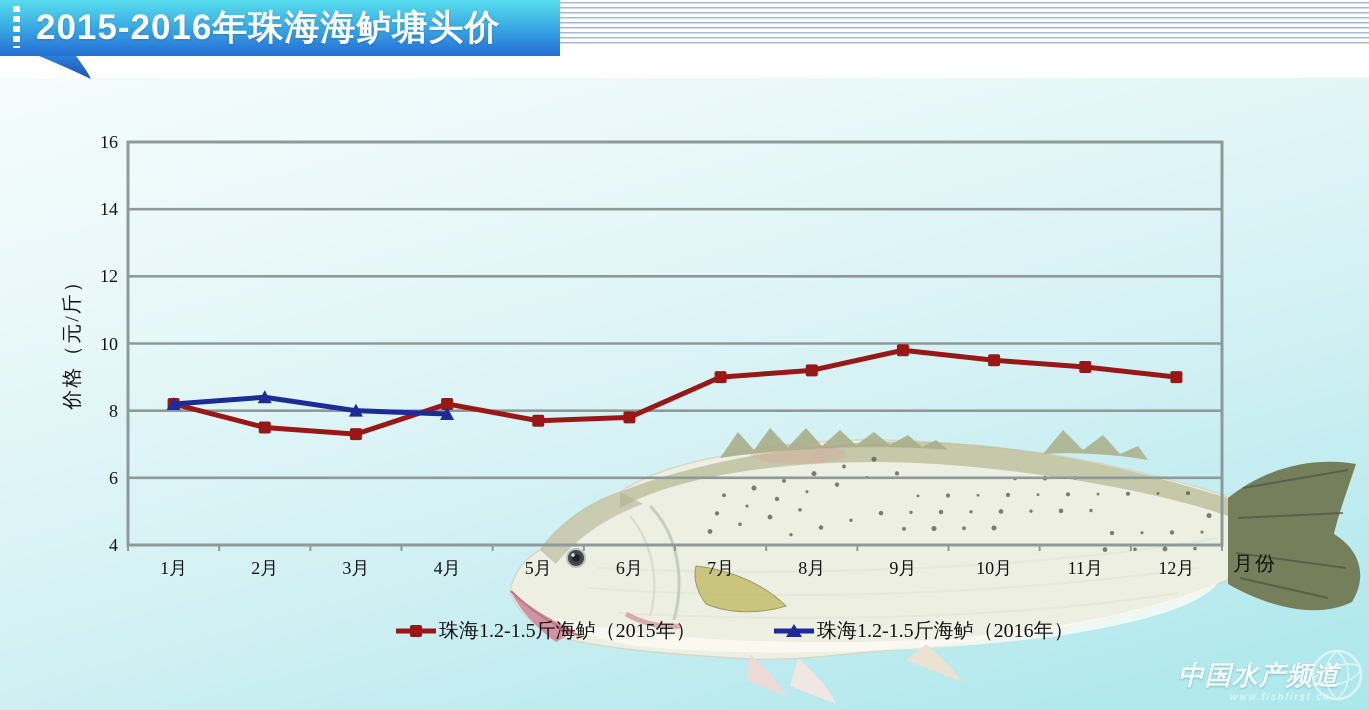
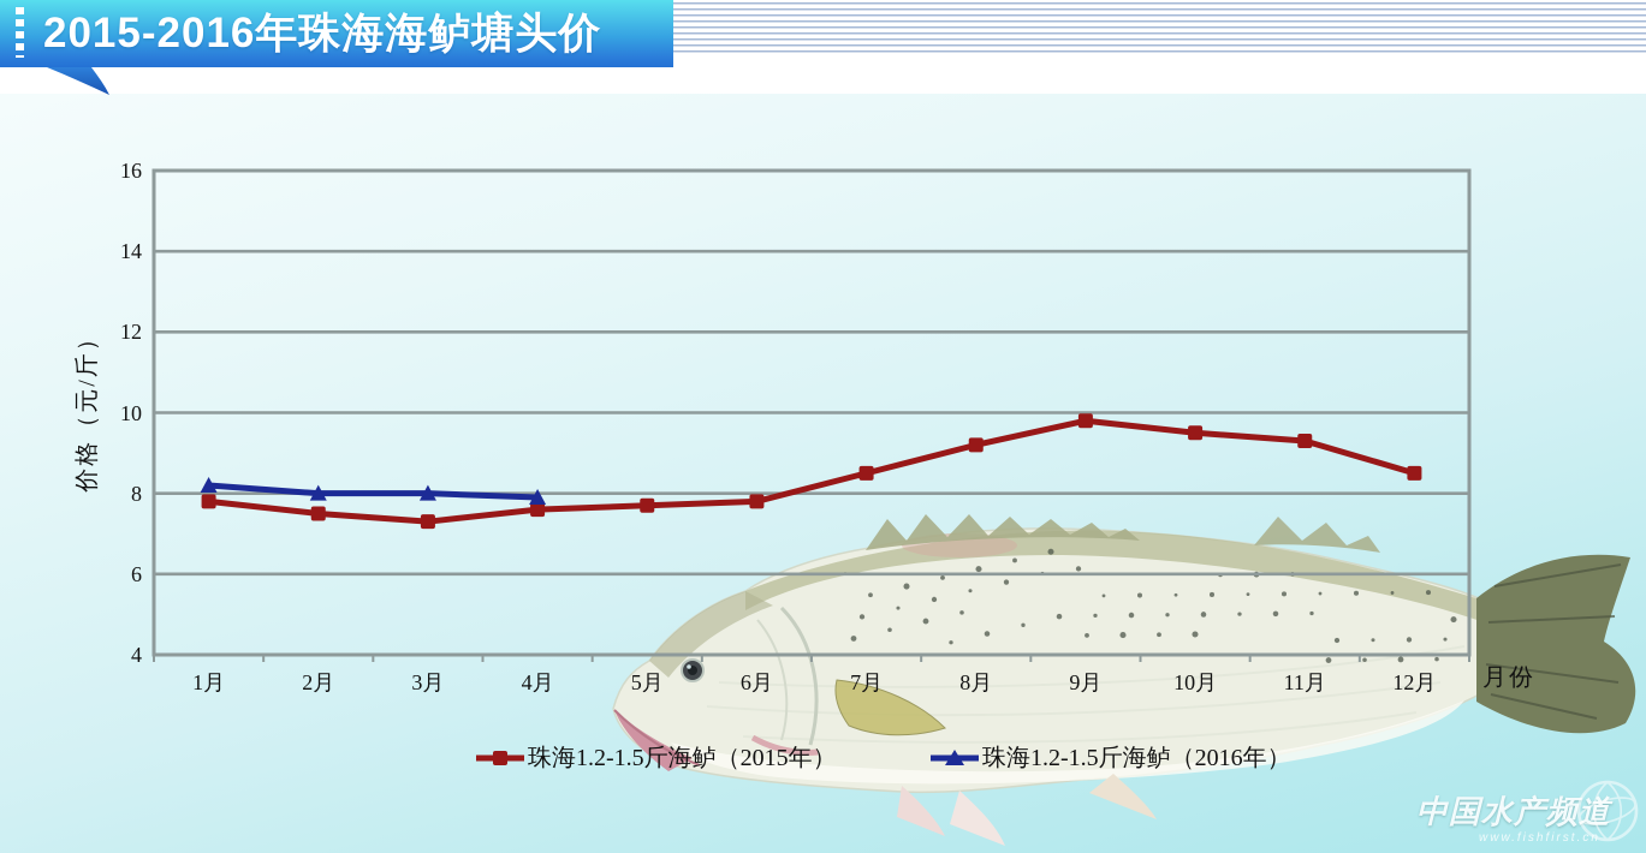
珠海1.2-1.5斤海鲈（2015年）/1月: 8.2 -> 7.8
珠海1.2-1.5斤海鲈（2016年）/2月: 8.4 -> 8.0
珠海1.2-1.5斤海鲈（2015年）/4月: 8.2 -> 7.6
珠海1.2-1.5斤海鲈（2015年）/7月: 9.0 -> 8.5
珠海1.2-1.5斤海鲈（2015年）/12月: 9.0 -> 8.5
